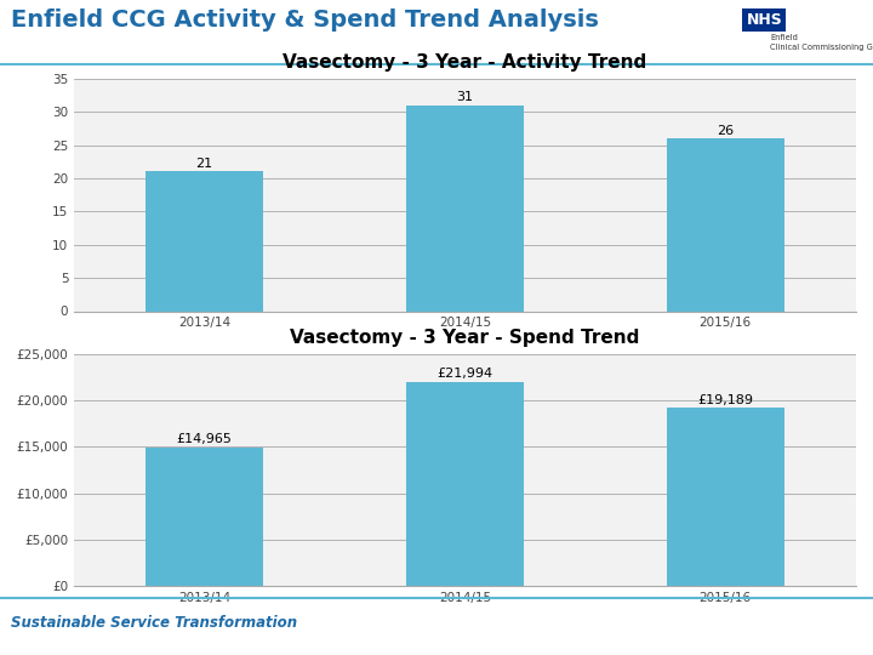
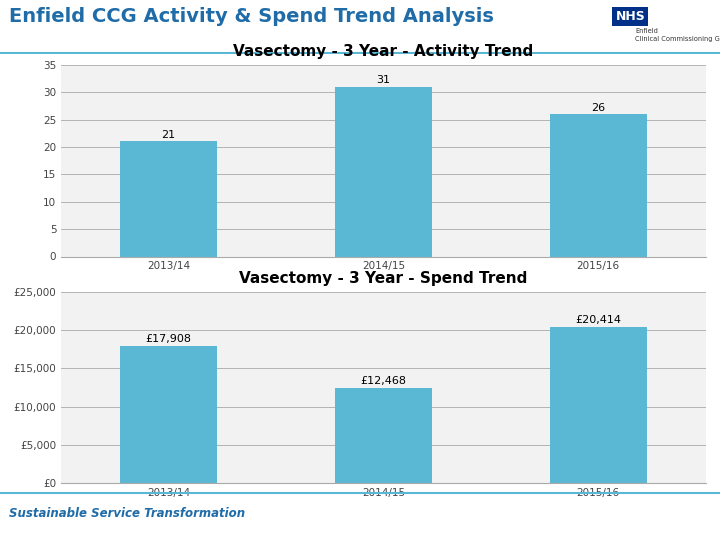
Vasectomy - 3 Year - Spend Trend/2013/14: £14,965 -> £17,908
Vasectomy - 3 Year - Spend Trend/2014/15: £21,994 -> £12,468
Vasectomy - 3 Year - Spend Trend/2015/16: £19,189 -> £20,414
